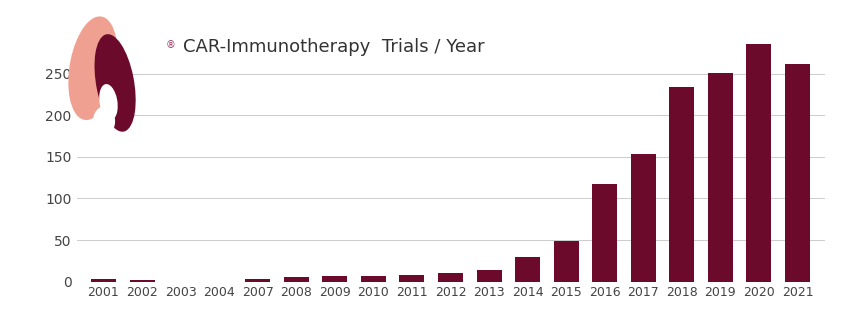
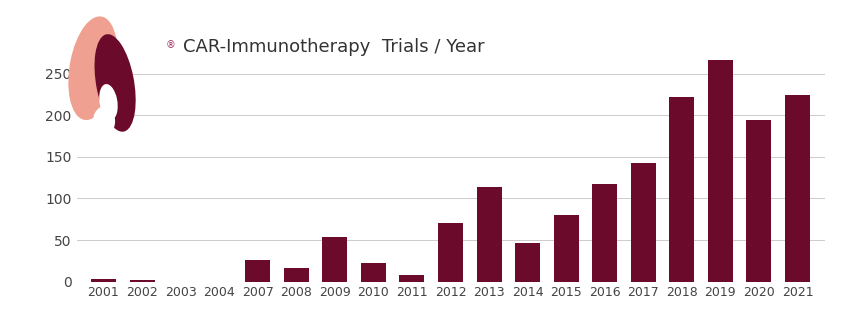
2007: 3 -> 26
2008: 5 -> 16
2009: 7 -> 54
2010: 7 -> 22
2012: 10 -> 70
2013: 14 -> 114
2014: 30 -> 46
2015: 49 -> 80
2017: 153 -> 142
2018: 234 -> 222
2019: 251 -> 266
2020: 285 -> 194
2021: 262 -> 224
